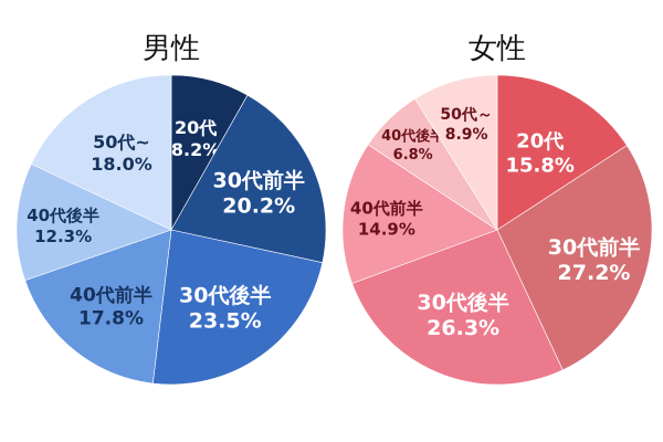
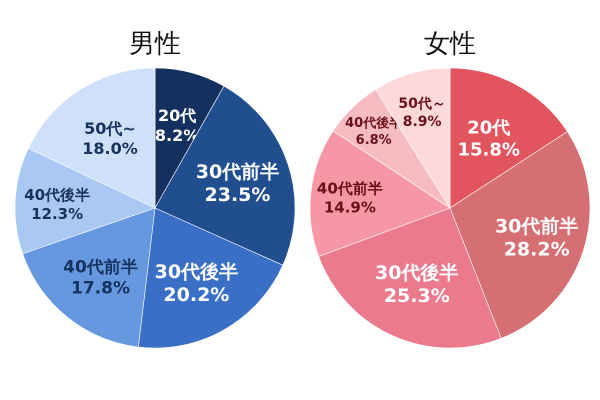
男性/30代前半: 20.2% -> 23.5%
男性/30代後半: 23.5% -> 20.2%
女性/30代前半: 27.2% -> 28.2%
女性/30代後半: 26.3% -> 25.3%
